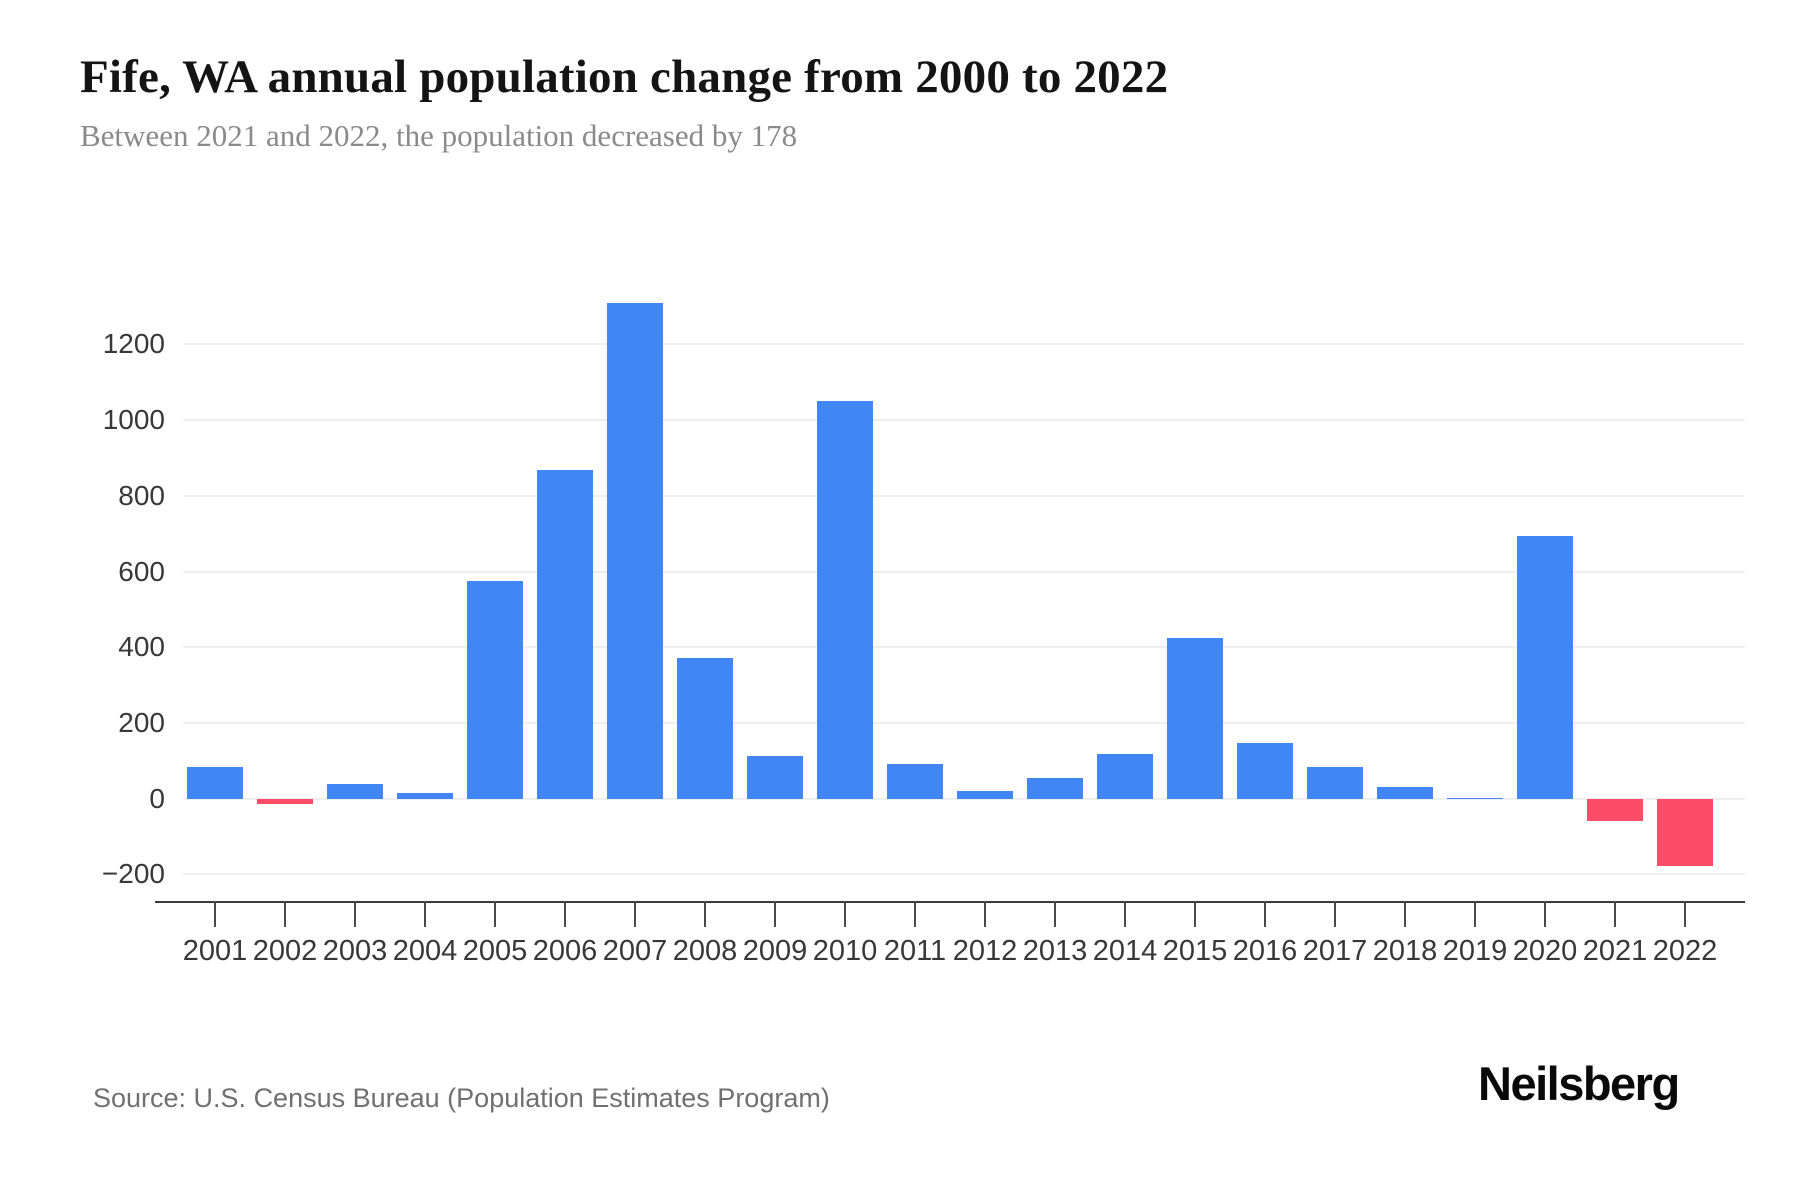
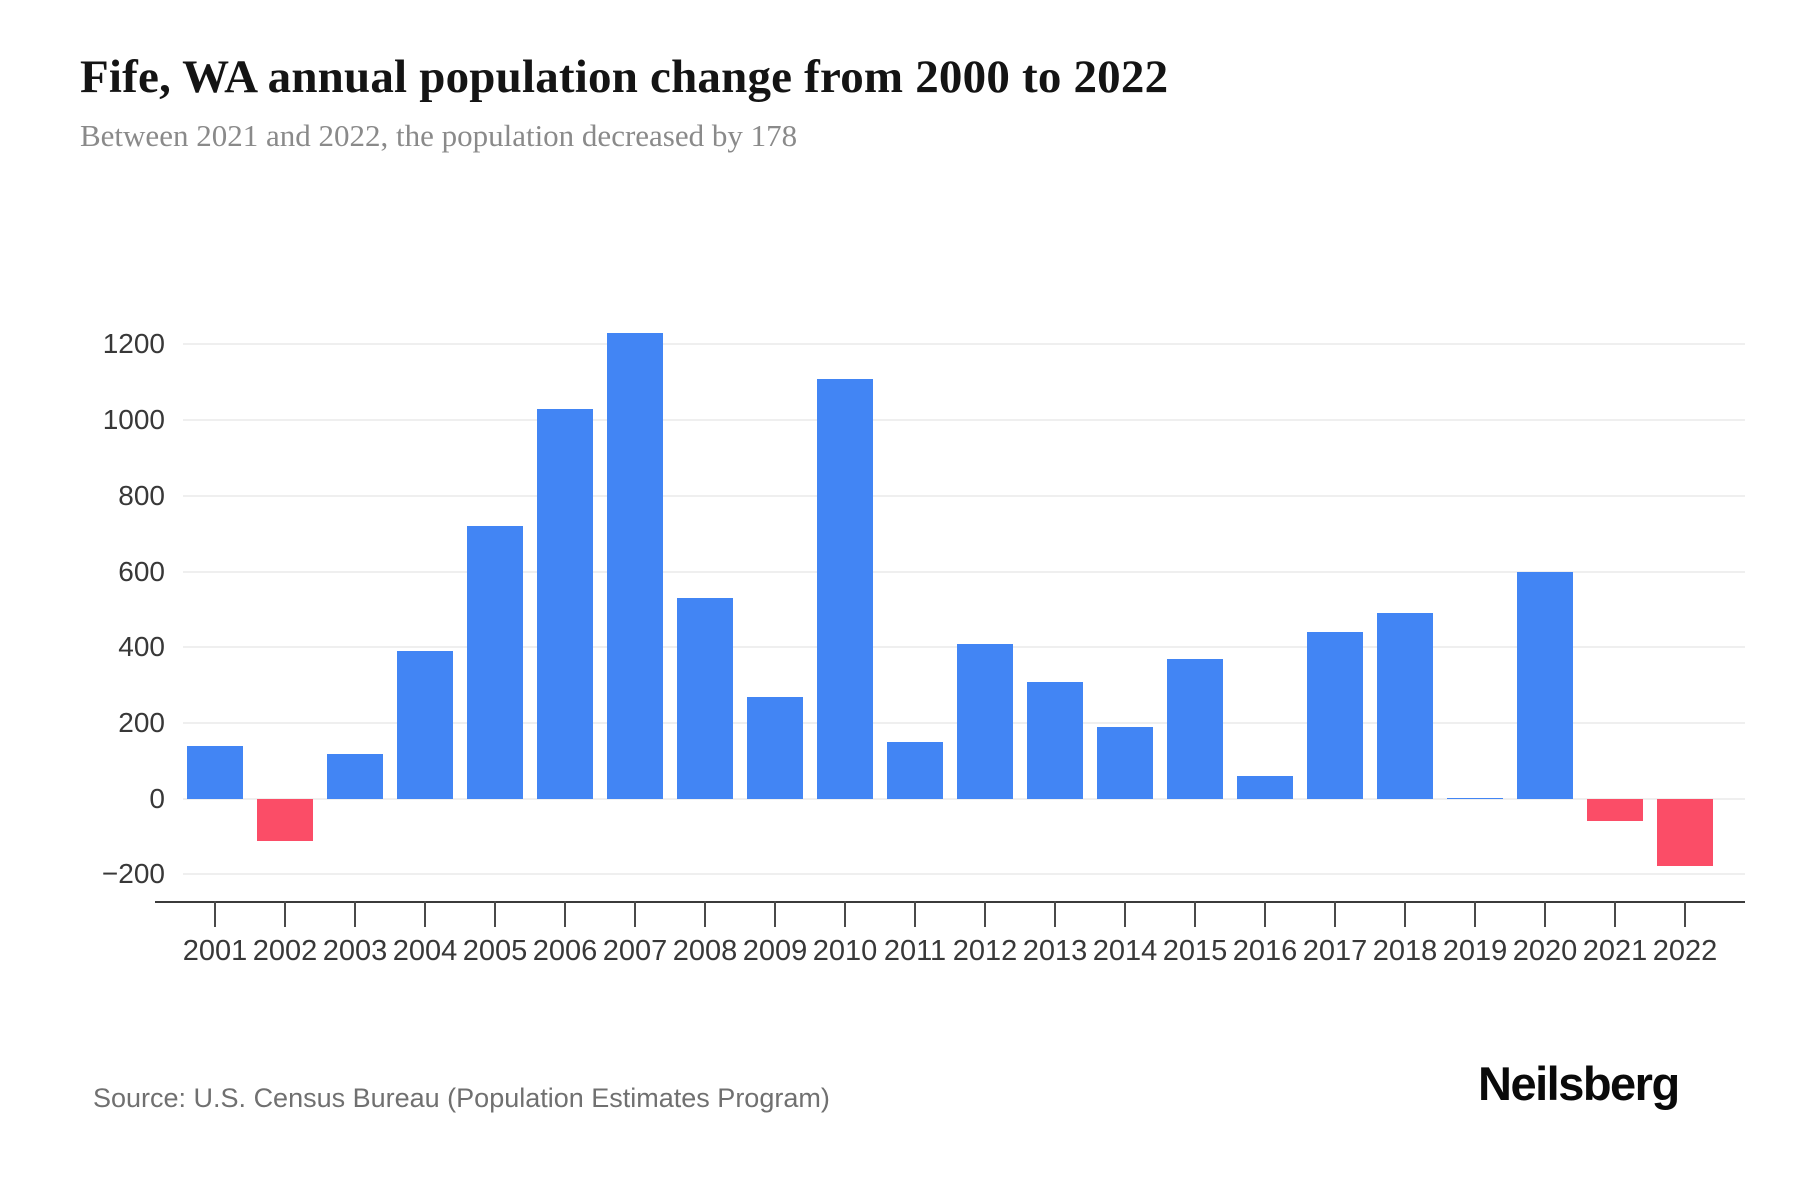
2001: 80 -> 140
2002: -10 -> -110
2003: 40 -> 120
2004: 20 -> 390
2005: 580 -> 720
2006: 870 -> 1030
2007: 1310 -> 1230
2008: 370 -> 530
2009: 110 -> 270
2010: 1050 -> 1110
2011: 90 -> 150
2012: 20 -> 410
2013: 60 -> 310
2014: 120 -> 190
2015: 420 -> 370
2016: 150 -> 60
2017: 80 -> 440
2018: 30 -> 490
2020: 690 -> 600
